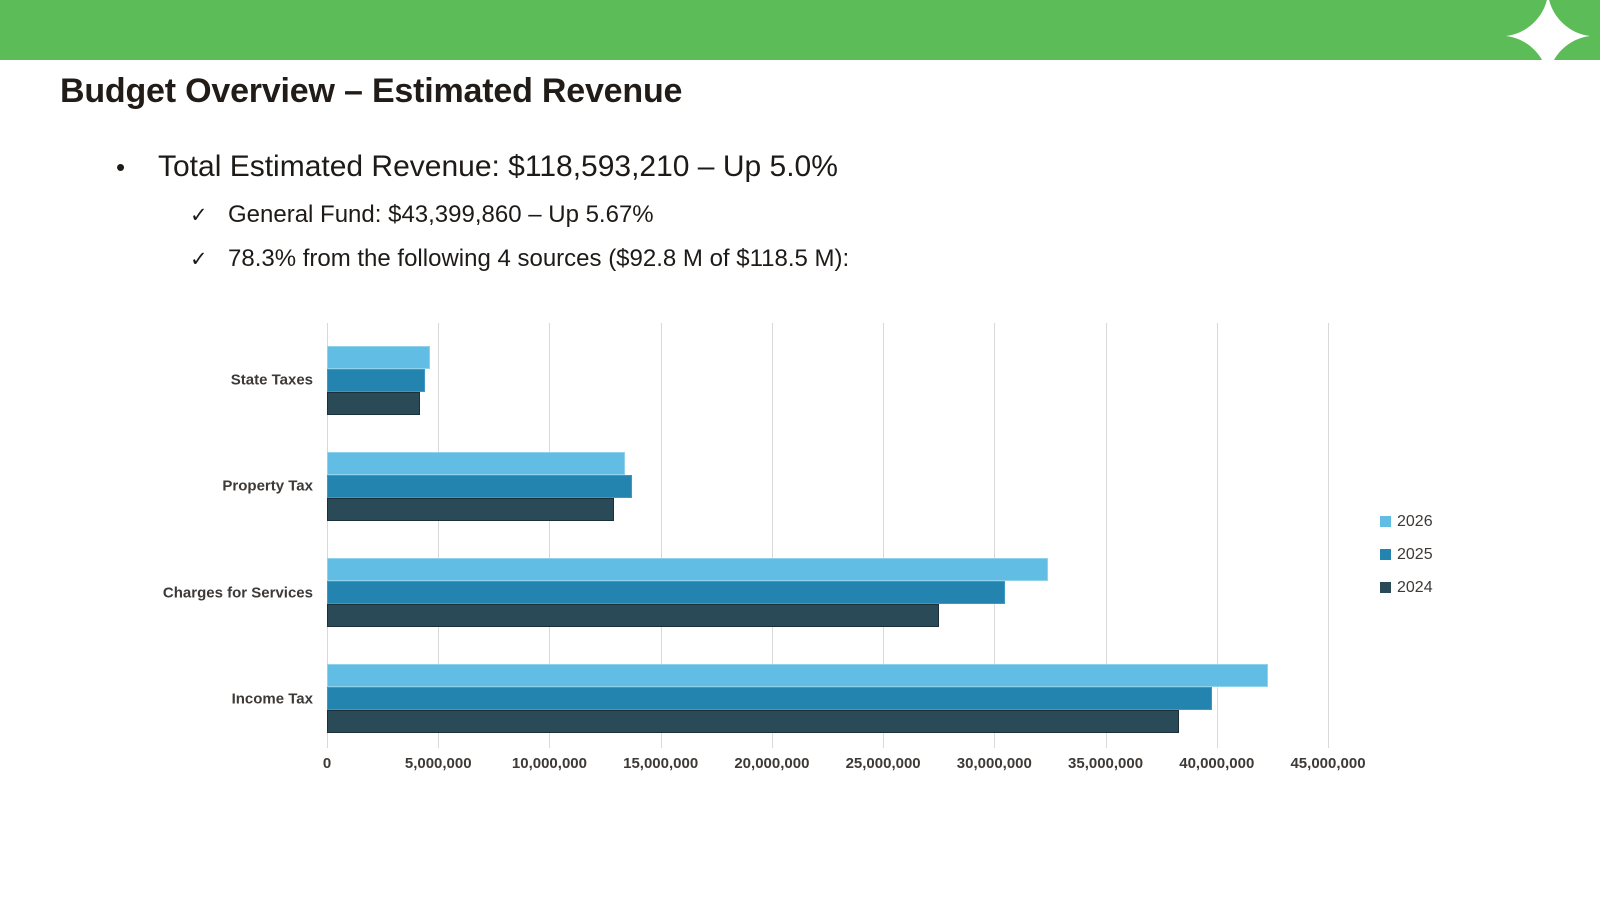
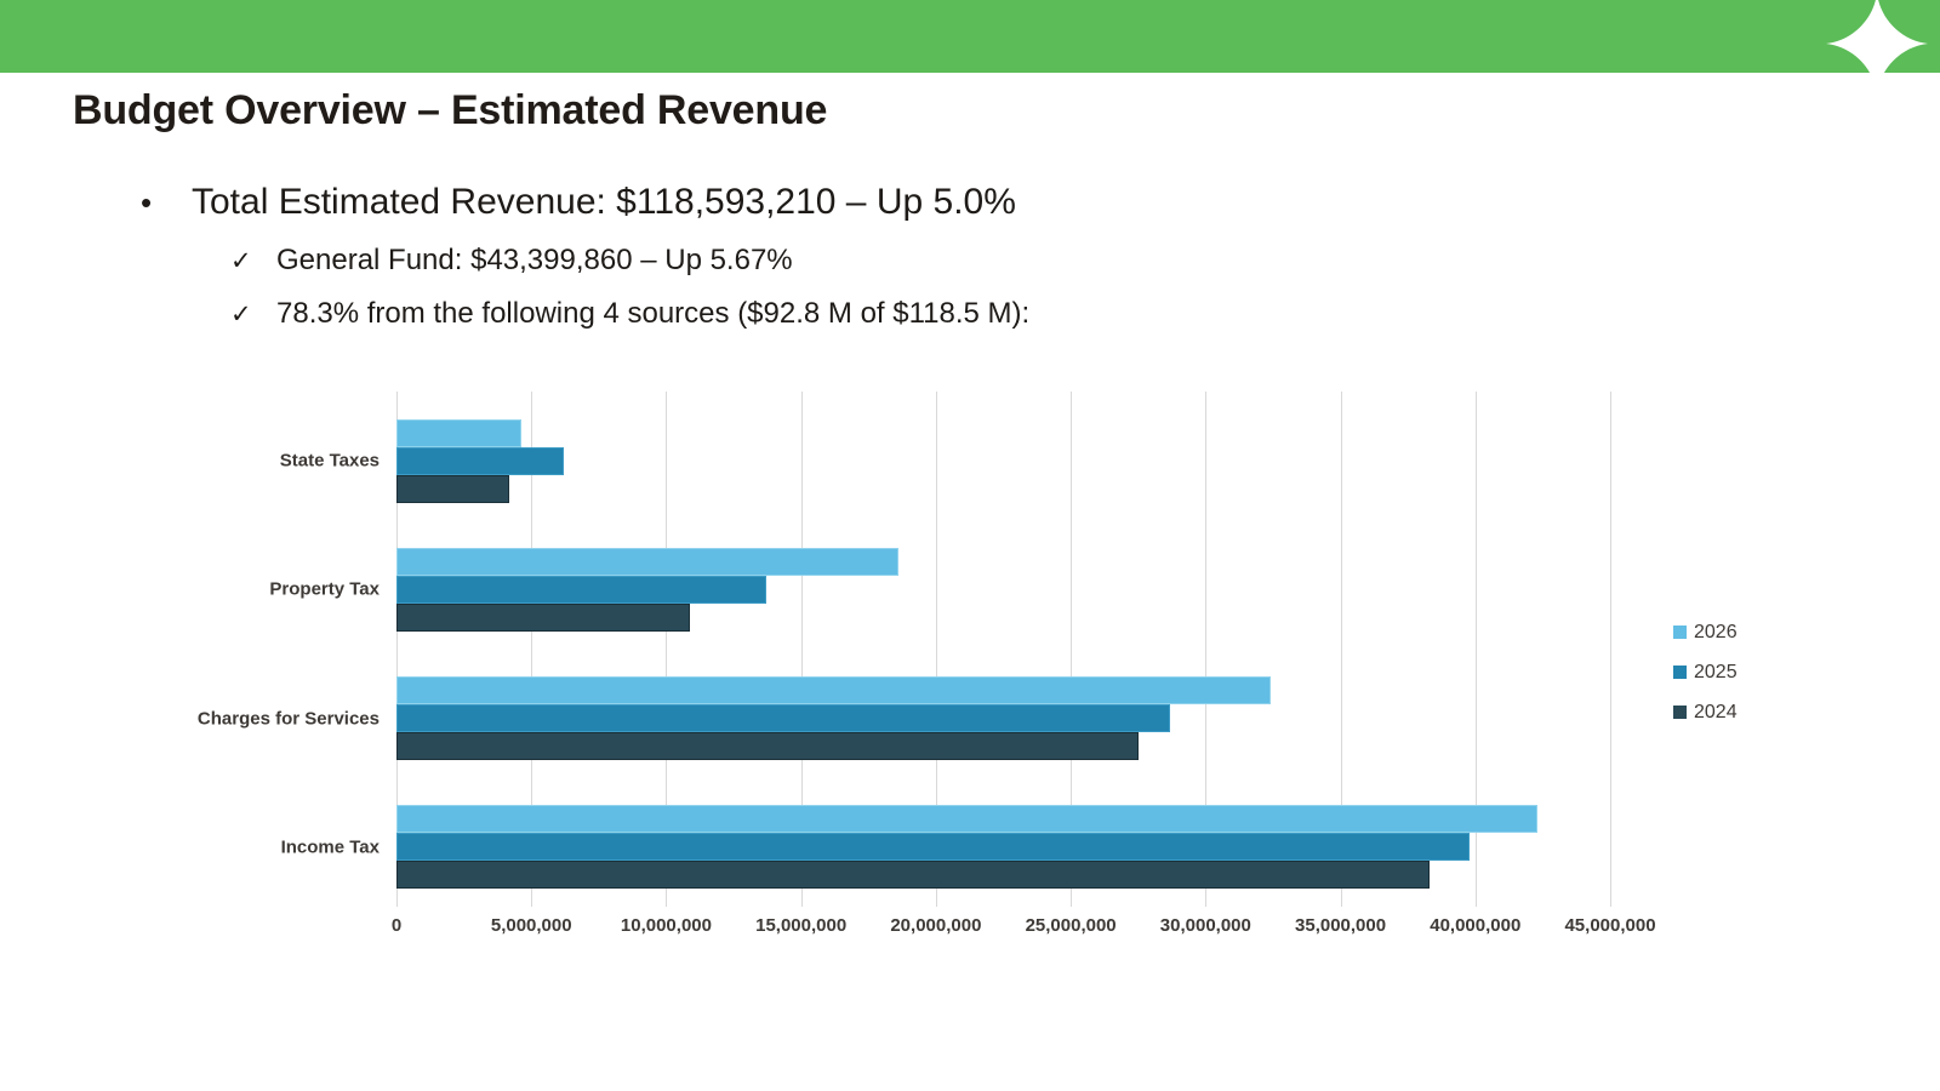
2025/State Taxes: 4400000 -> 6200000
2026/Property Tax: 13400000 -> 18600000
2024/Property Tax: 12900000 -> 10900000
2025/Charges for Services: 30500000 -> 28700000
